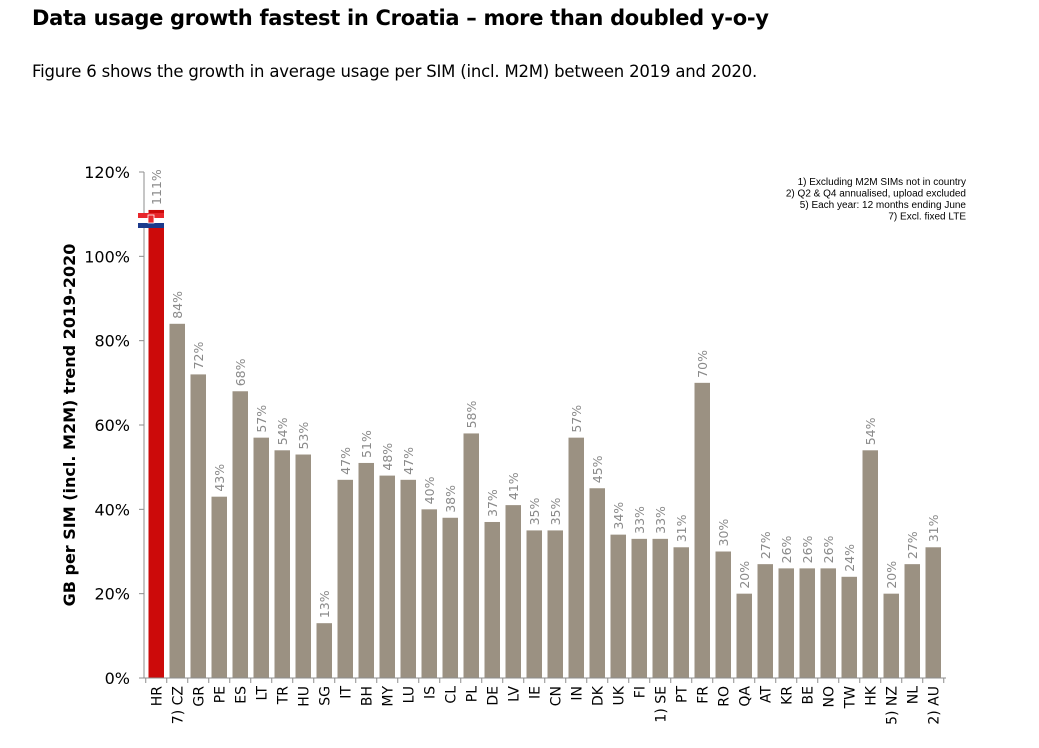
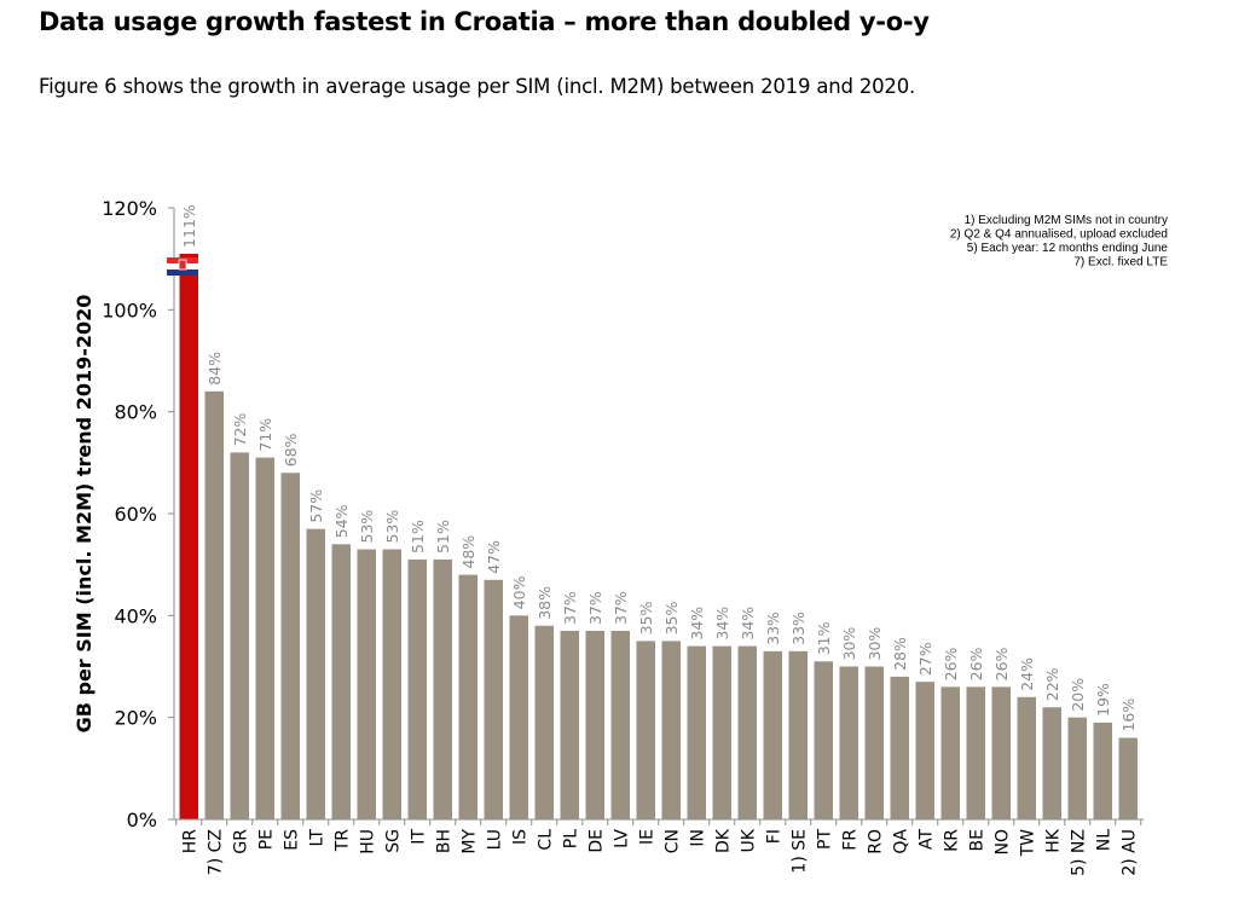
PE: 43% -> 71%
SG: 13% -> 53%
IT: 47% -> 51%
PL: 58% -> 37%
LV: 41% -> 37%
IN: 57% -> 34%
DK: 45% -> 34%
FR: 70% -> 30%
QA: 20% -> 28%
HK: 54% -> 22%
NL: 27% -> 19%
2) AU: 31% -> 16%
